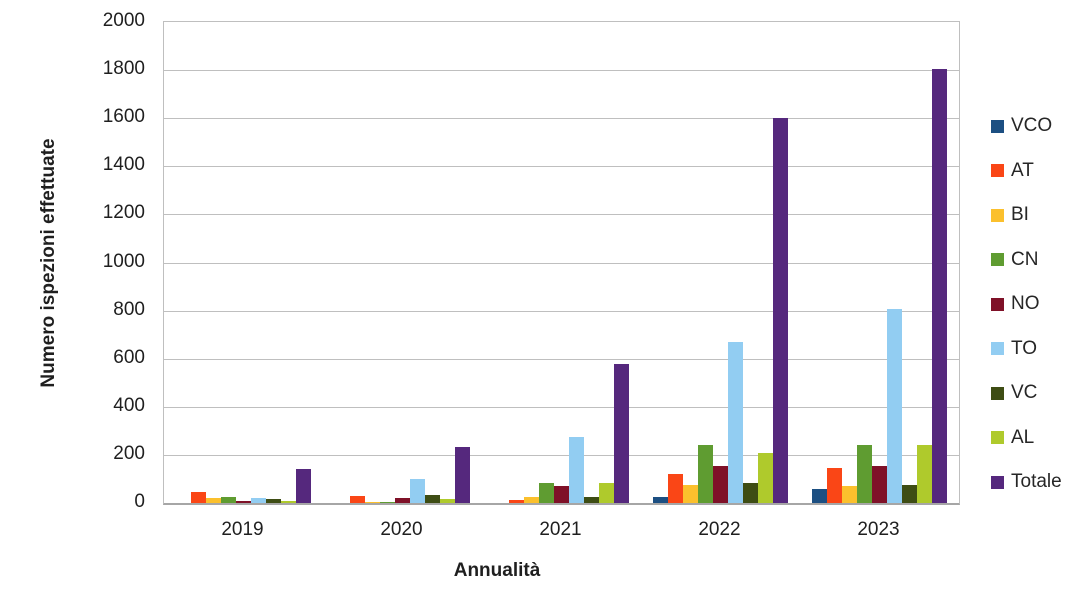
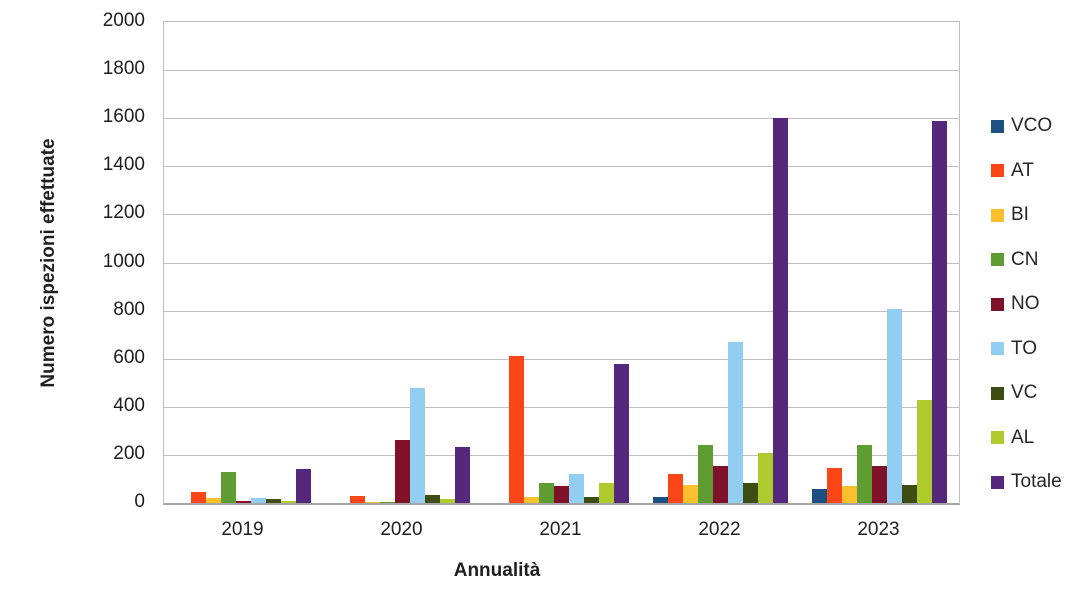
CN/2019: 20 -> 130
NO/2020: 20 -> 260
TO/2020: 100 -> 480
AT/2021: 10 -> 610
TO/2021: 280 -> 120
AL/2023: 240 -> 430
Totale/2023: 1800 -> 1590
